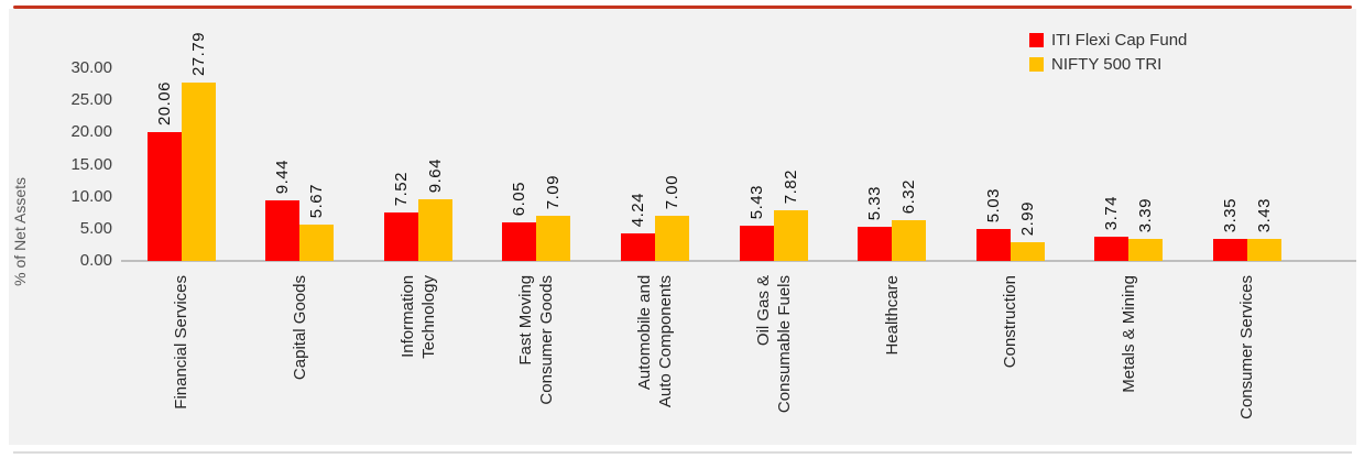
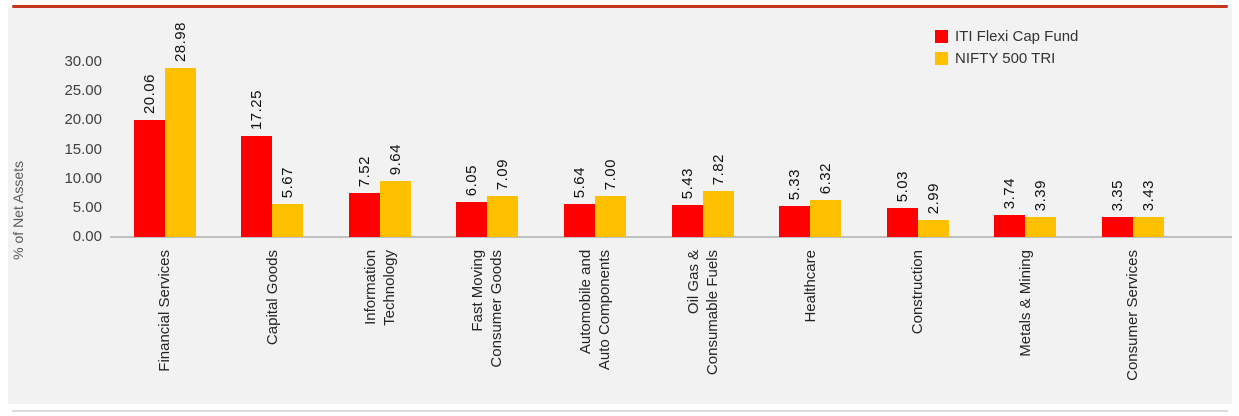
NIFTY 500 TRI/Financial Services: 27.79 -> 28.98
ITI Flexi Cap Fund/Capital Goods: 9.44 -> 17.25
ITI Flexi Cap Fund/Automobile and Auto Components: 4.24 -> 5.64
